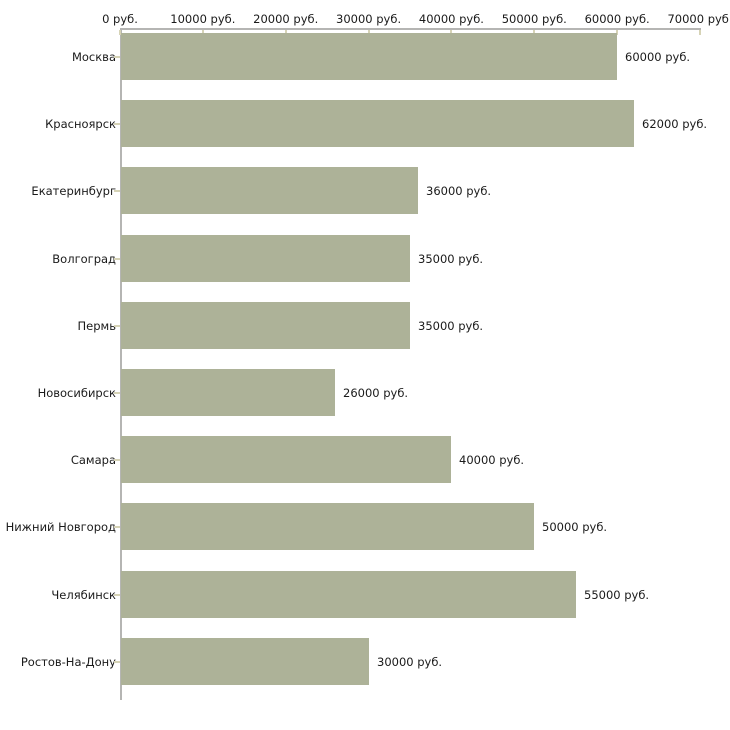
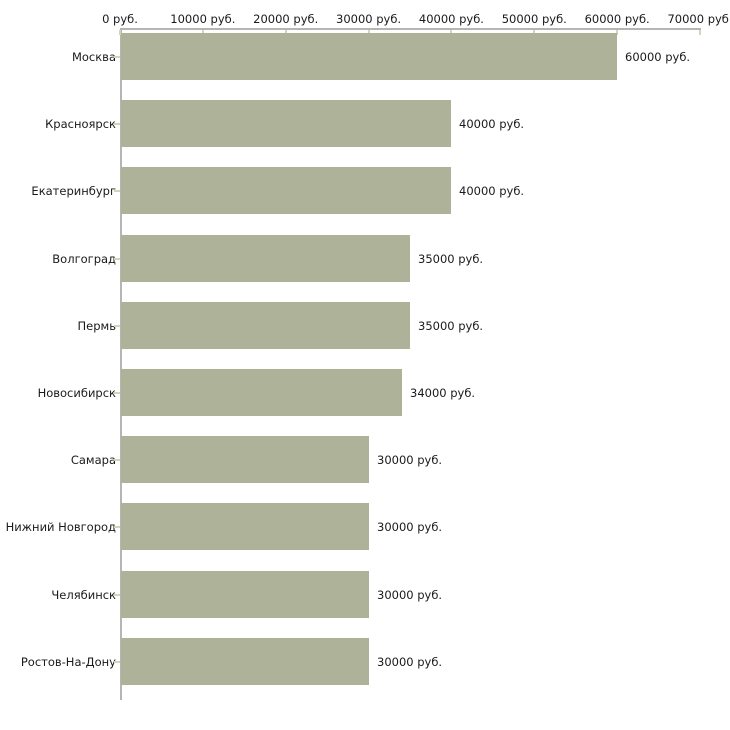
Красноярск: 62000 -> 40000
Екатеринбург: 36000 -> 40000
Новосибирск: 26000 -> 34000
Самара: 40000 -> 30000
Нижний Новгород: 50000 -> 30000
Челябинск: 55000 -> 30000
